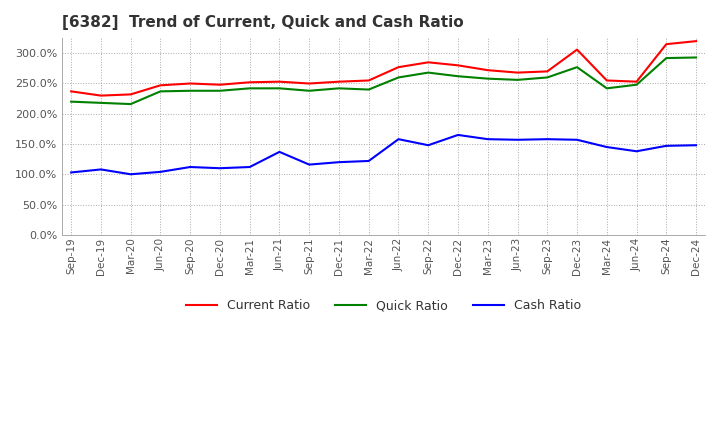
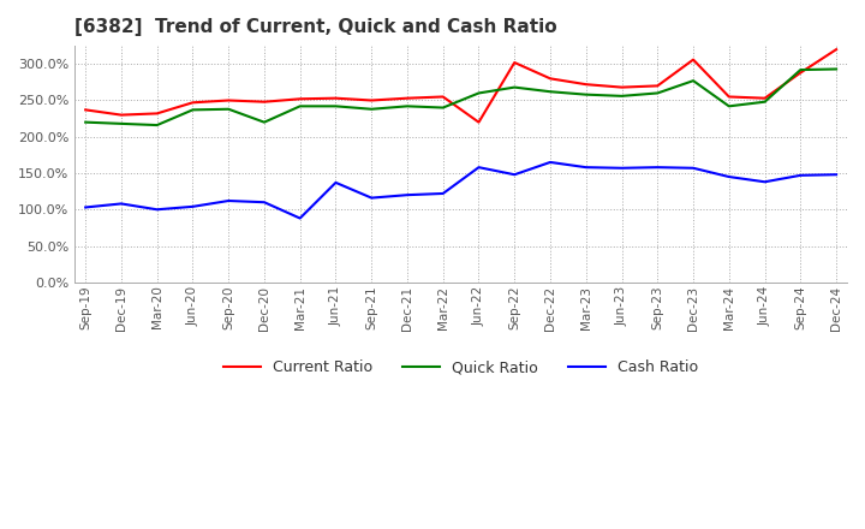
Quick Ratio/Dec-20: 238% -> 220%
Cash Ratio/Mar-21: 112% -> 88%
Current Ratio/Jun-22: 277% -> 220%
Current Ratio/Sep-22: 285% -> 302%
Current Ratio/Sep-24: 315% -> 288%
